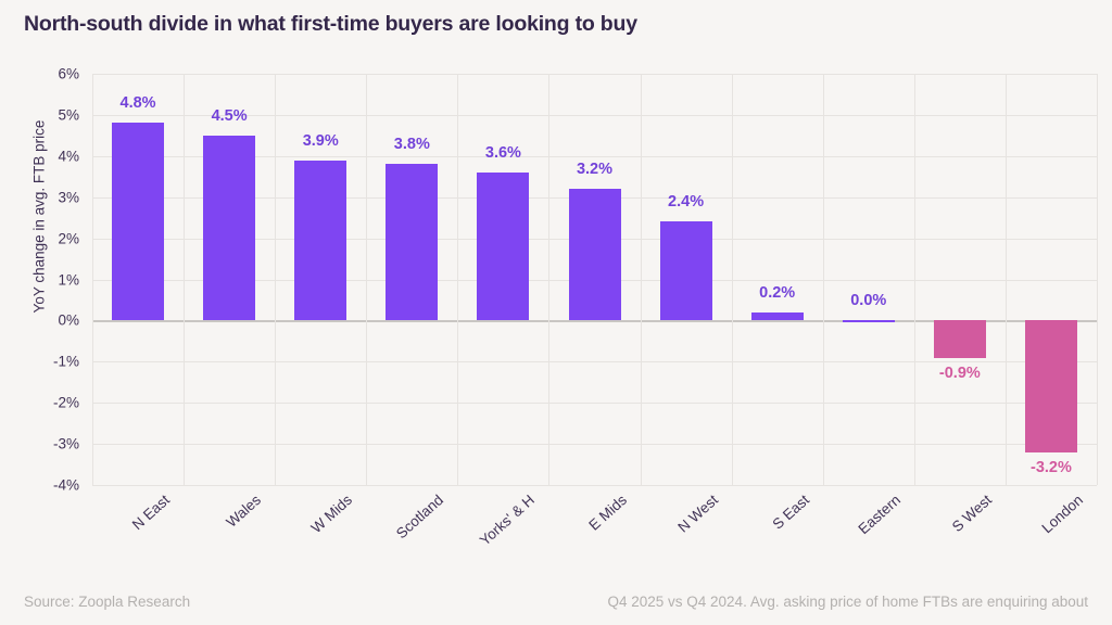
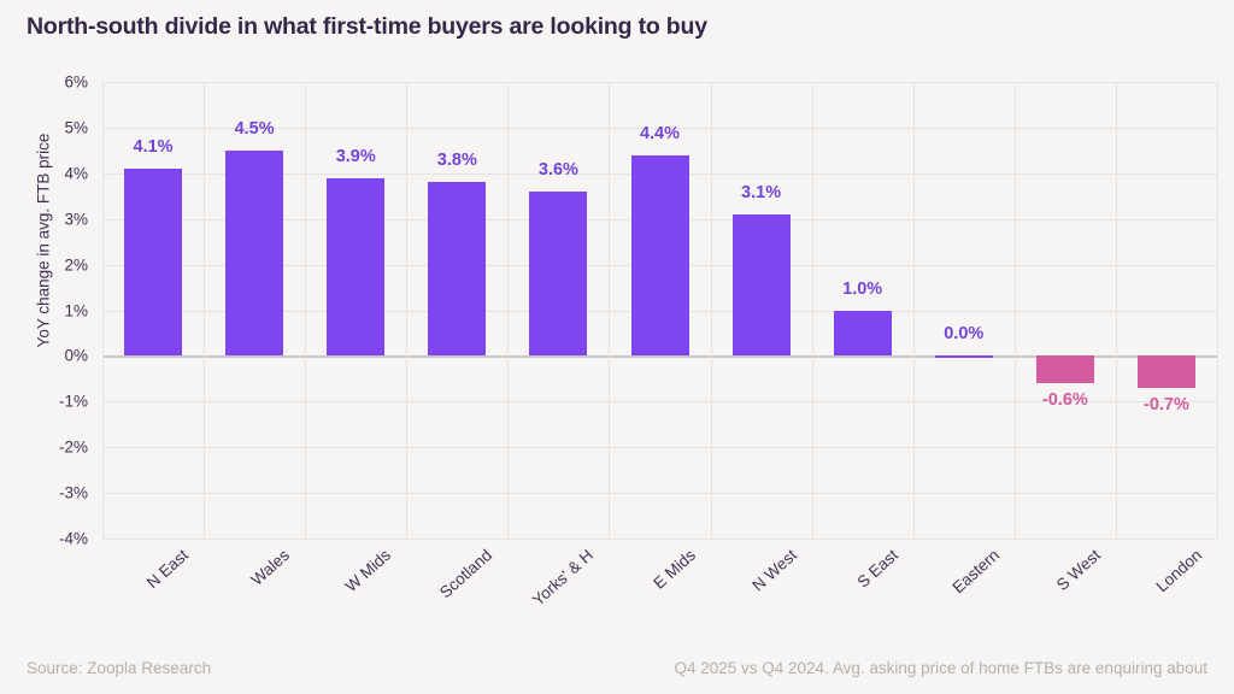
N East: 4.8% -> 4.1%
E Mids: 3.2% -> 4.4%
N West: 2.4% -> 3.1%
S East: 0.2% -> 1.0%
S West: -0.9% -> -0.6%
London: -3.2% -> -0.7%
